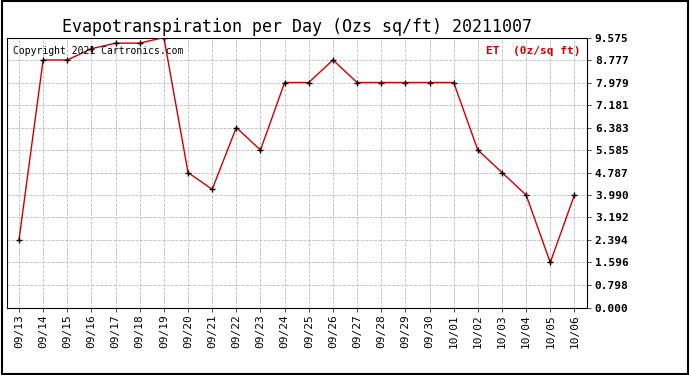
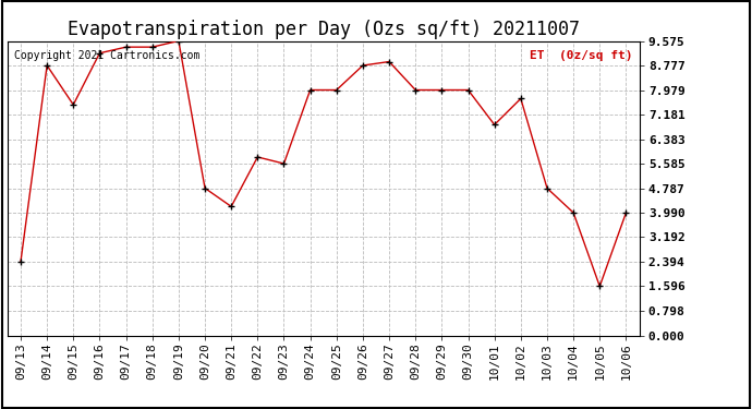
09/15: 8.78 -> 7.50
09/22: 6.38 -> 5.80
09/27: 7.98 -> 8.90
10/01: 7.98 -> 6.85
10/02: 5.58 -> 7.70
